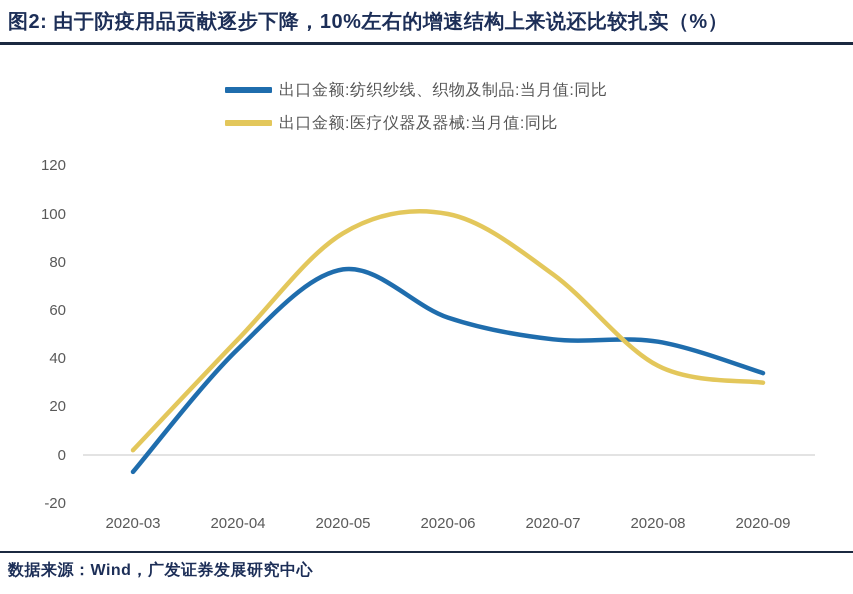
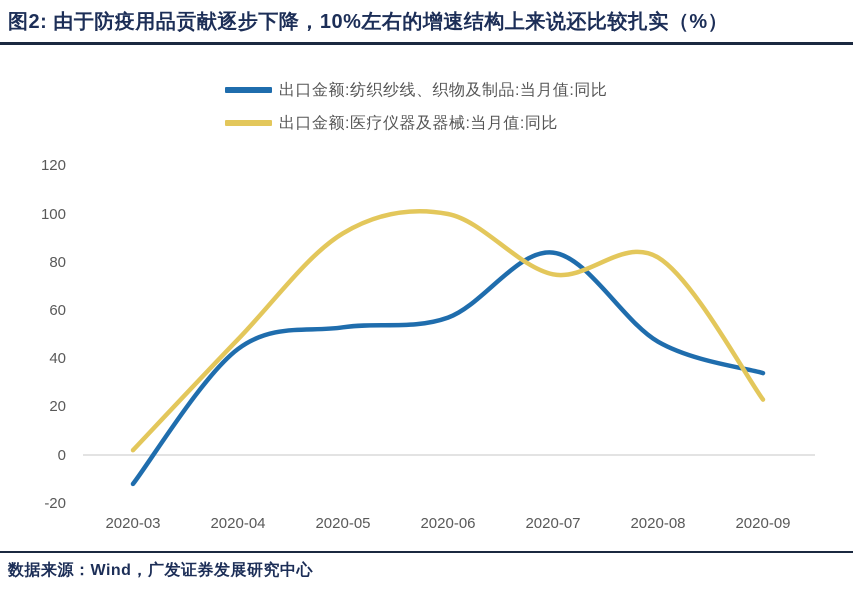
出口金额:纺织纱线、织物及制品:当月值:同比/2020-03: -7 -> -12
出口金额:纺织纱线、织物及制品:当月值:同比/2020-05: 77 -> 53
出口金额:纺织纱线、织物及制品:当月值:同比/2020-07: 48 -> 84
出口金额:医疗仪器及器械:当月值:同比/2020-08: 37 -> 82
出口金额:医疗仪器及器械:当月值:同比/2020-09: 30 -> 23
